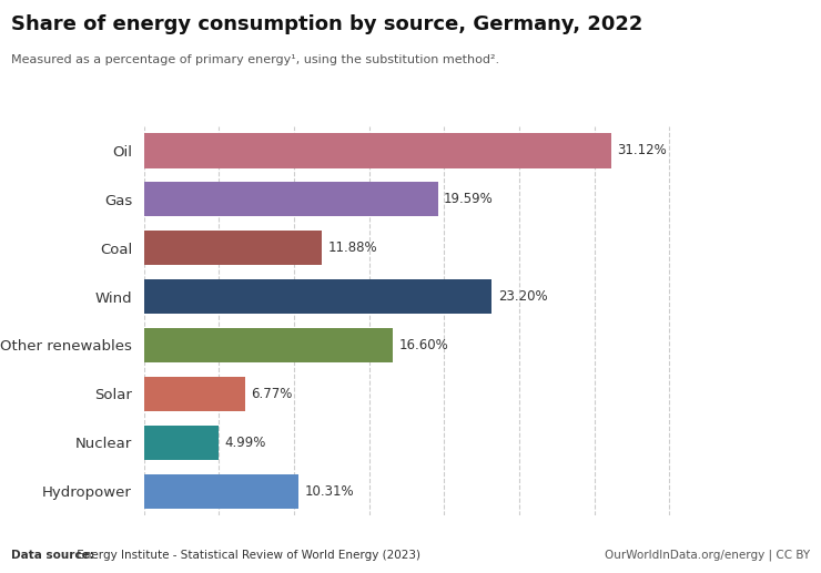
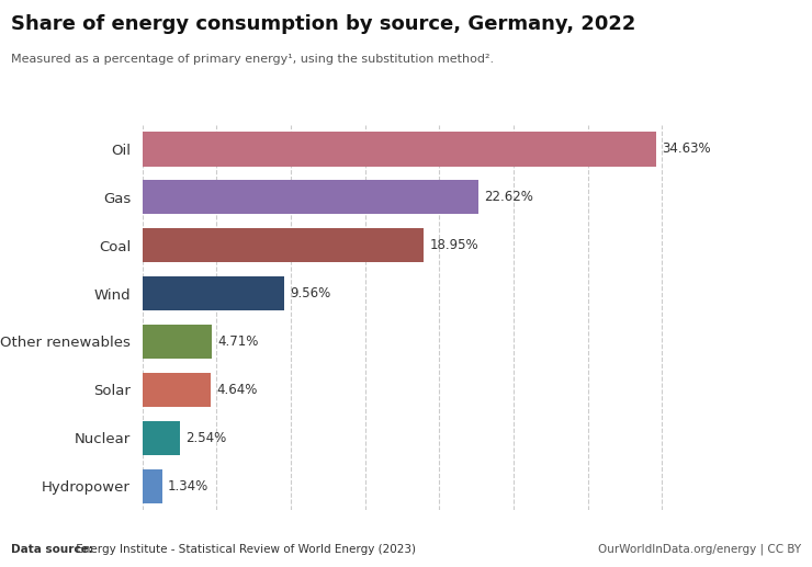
Oil: 31.12% -> 34.63%
Gas: 19.59% -> 22.62%
Coal: 11.88% -> 18.95%
Wind: 23.20% -> 9.56%
Other renewables: 16.60% -> 4.71%
Solar: 6.77% -> 4.64%
Nuclear: 4.99% -> 2.54%
Hydropower: 10.31% -> 1.34%
